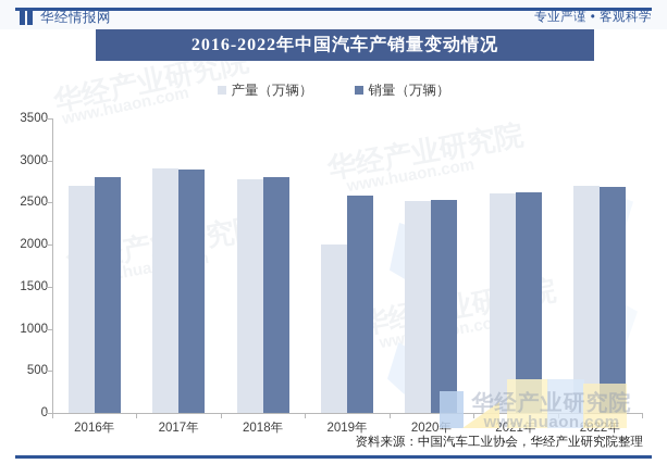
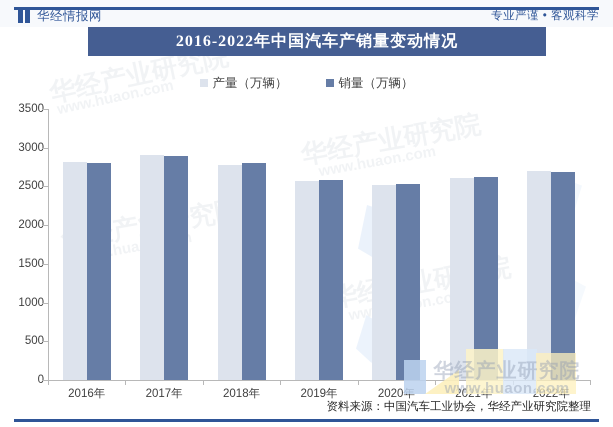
产量（万辆）/2016年: 2700 -> 2800
产量（万辆）/2019年: 2000 -> 2600
